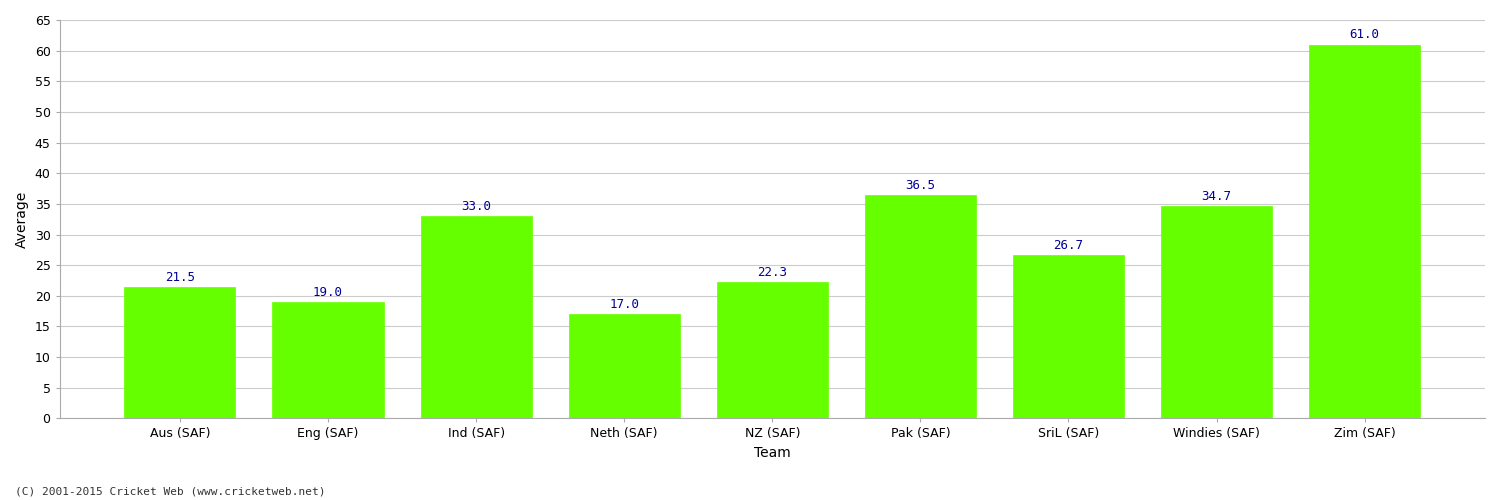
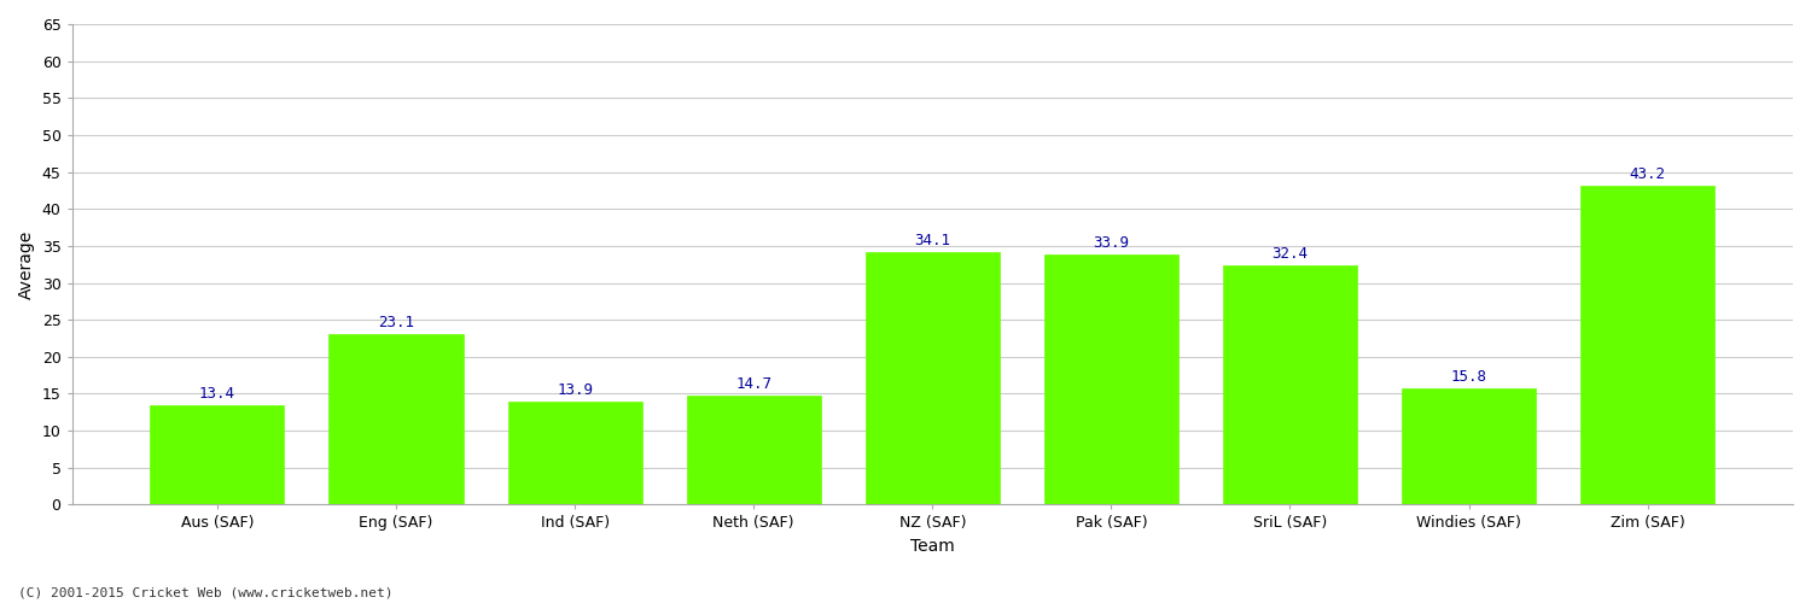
Aus (SAF): 21.5 -> 13.4
Eng (SAF): 19.0 -> 23.1
Ind (SAF): 33.0 -> 13.9
Neth (SAF): 17.0 -> 14.7
NZ (SAF): 22.3 -> 34.1
Pak (SAF): 36.5 -> 33.9
SriL (SAF): 26.7 -> 32.4
Windies (SAF): 34.7 -> 15.8
Zim (SAF): 61.0 -> 43.2
